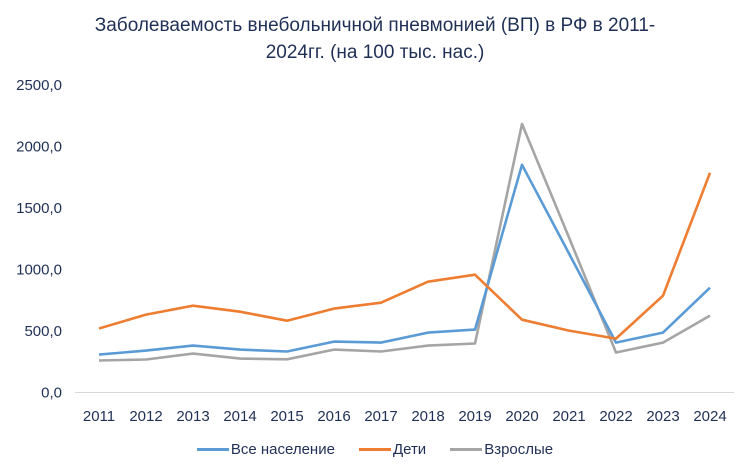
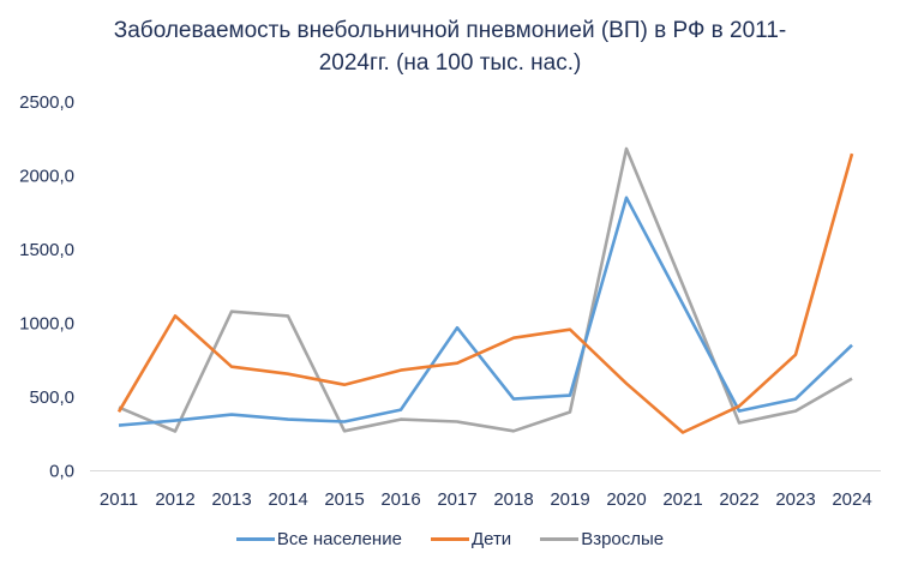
Дети/2011: 520 -> 400
Взрослые/2011: 260 -> 430
Дети/2012: 630 -> 1050
Взрослые/2013: 320 -> 1080
Взрослые/2014: 280 -> 1050
Все население/2017: 410 -> 970
Взрослые/2018: 380 -> 270
Дети/2021: 500 -> 260
Дети/2024: 1790 -> 2150
